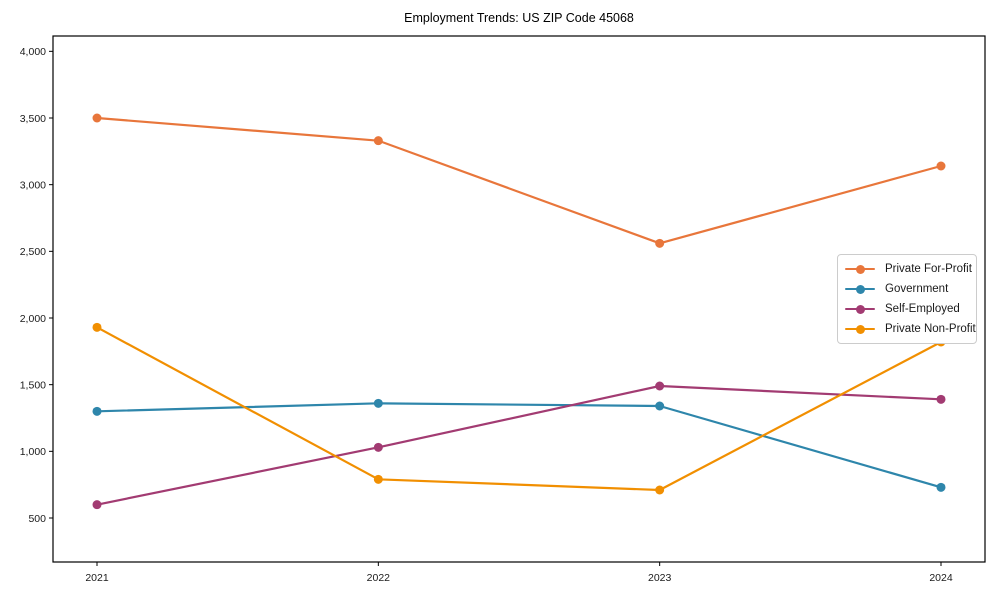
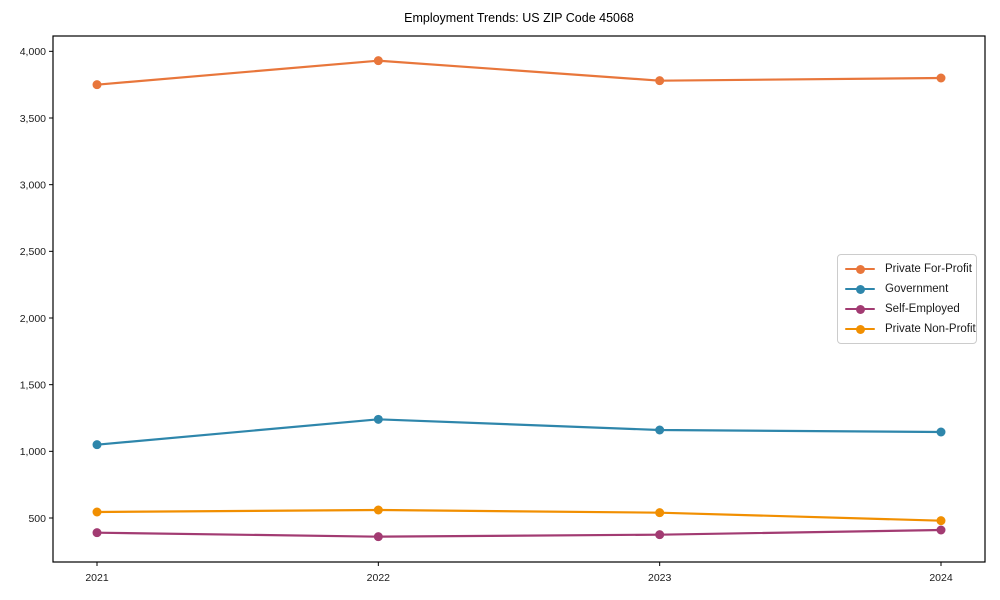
Private For-Profit/2021: 3500 -> 3750
Government/2021: 1300 -> 1050
Self-Employed/2021: 600 -> 390
Private Non-Profit/2021: 1930 -> 540
Private For-Profit/2022: 3330 -> 3930
Government/2022: 1360 -> 1240
Self-Employed/2022: 1030 -> 360
Private Non-Profit/2022: 790 -> 560
Private For-Profit/2023: 2560 -> 3780
Government/2023: 1340 -> 1160
Self-Employed/2023: 1490 -> 380
Private Non-Profit/2023: 710 -> 540
Private For-Profit/2024: 3140 -> 3800
Government/2024: 730 -> 1140
Self-Employed/2024: 1390 -> 410
Private Non-Profit/2024: 1820 -> 480
